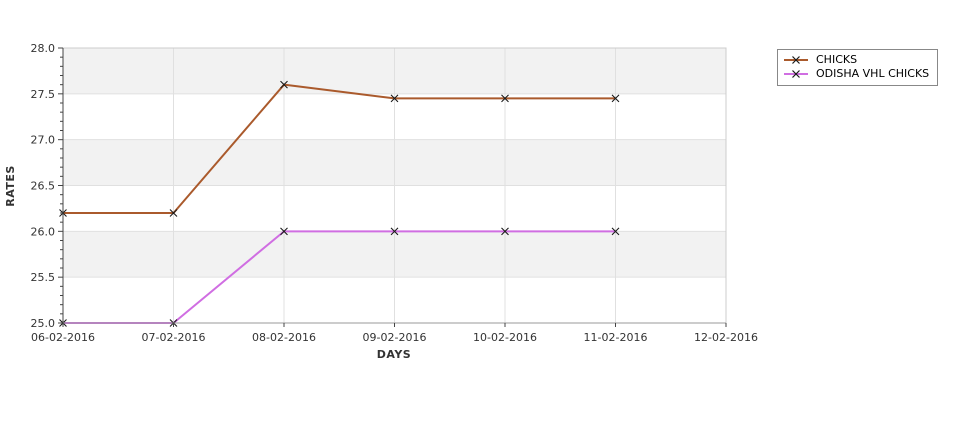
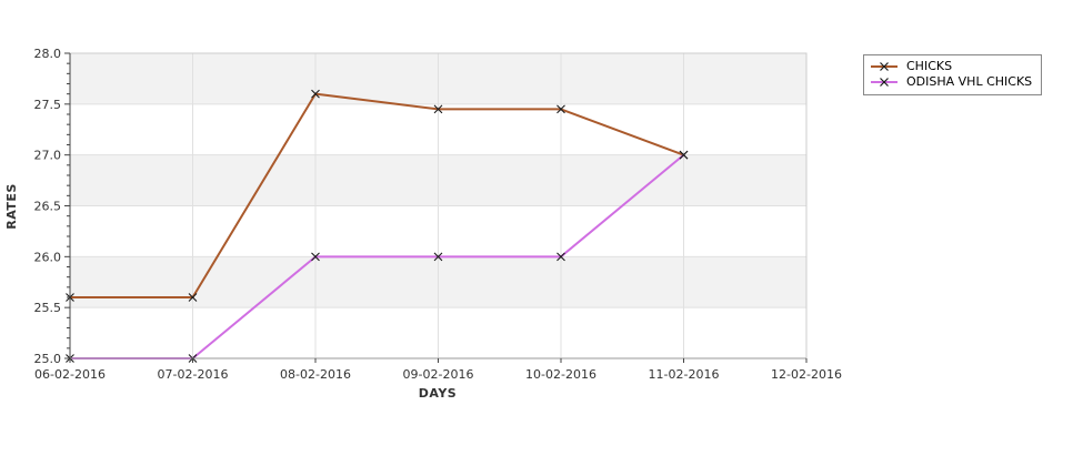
CHICKS/06-02-2016: 26.2 -> 25.6
CHICKS/07-02-2016: 26.2 -> 25.6
CHICKS/11-02-2016: 27.4 -> 27.0
ODISHA VHL CHICKS/11-02-2016: 26 -> 27
